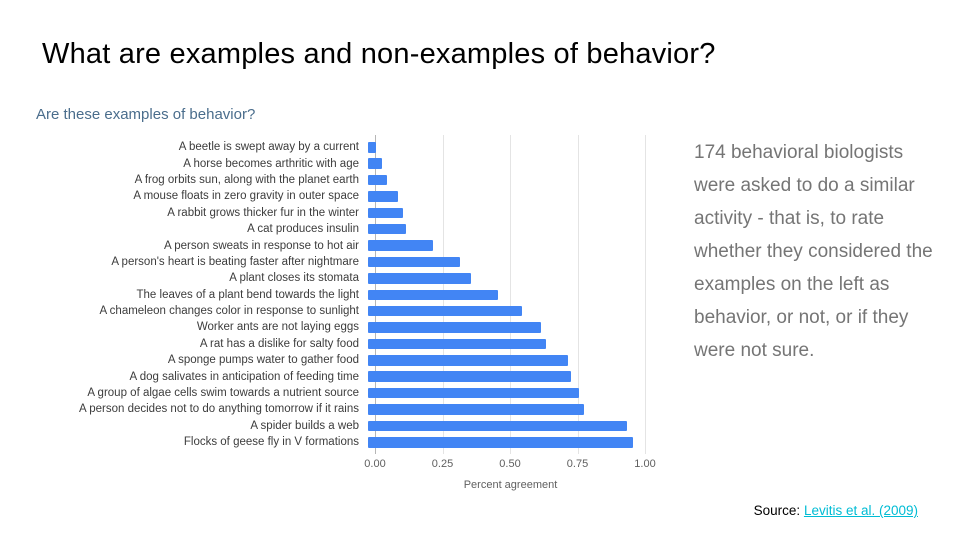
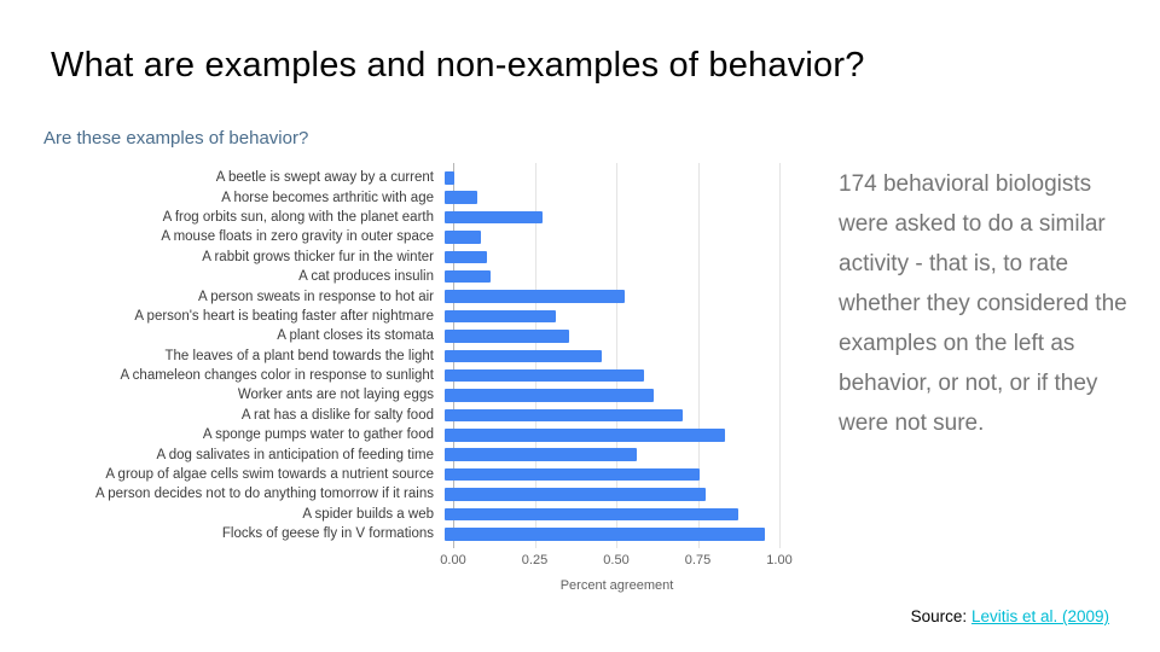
A horse becomes arthritic with age: 0.05 -> 0.10
A frog orbits sun, along with the planet earth: 0.07 -> 0.30
A person sweats in response to hot air: 0.24 -> 0.55
A chameleon changes color in response to sunlight: 0.57 -> 0.61
A rat has a dislike for salty food: 0.66 -> 0.73
A sponge pumps water to gather food: 0.74 -> 0.86
A dog salivates in anticipation of feeding time: 0.75 -> 0.59
A spider builds a web: 0.96 -> 0.90
